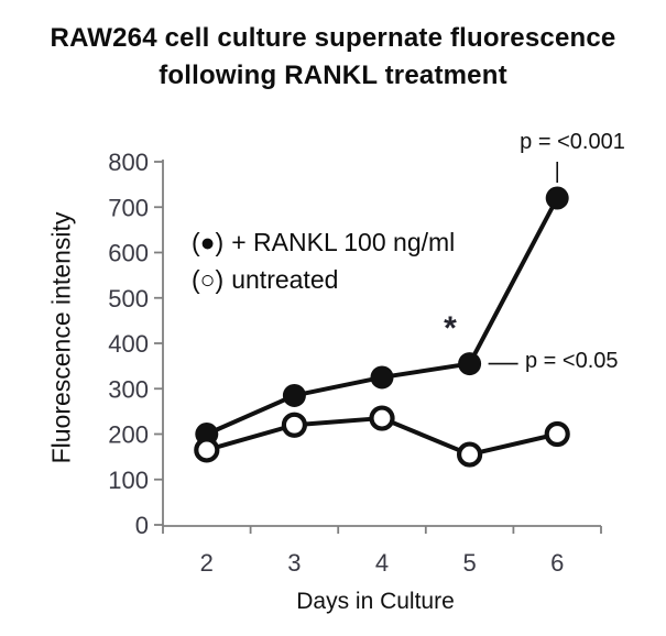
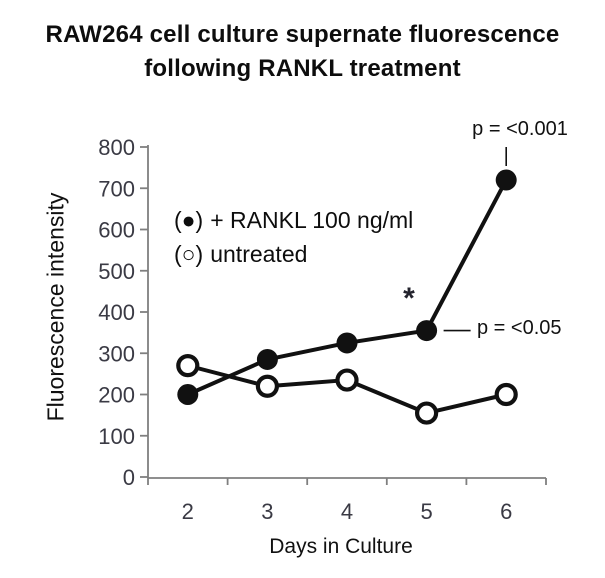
untreated/2: 160 -> 270
